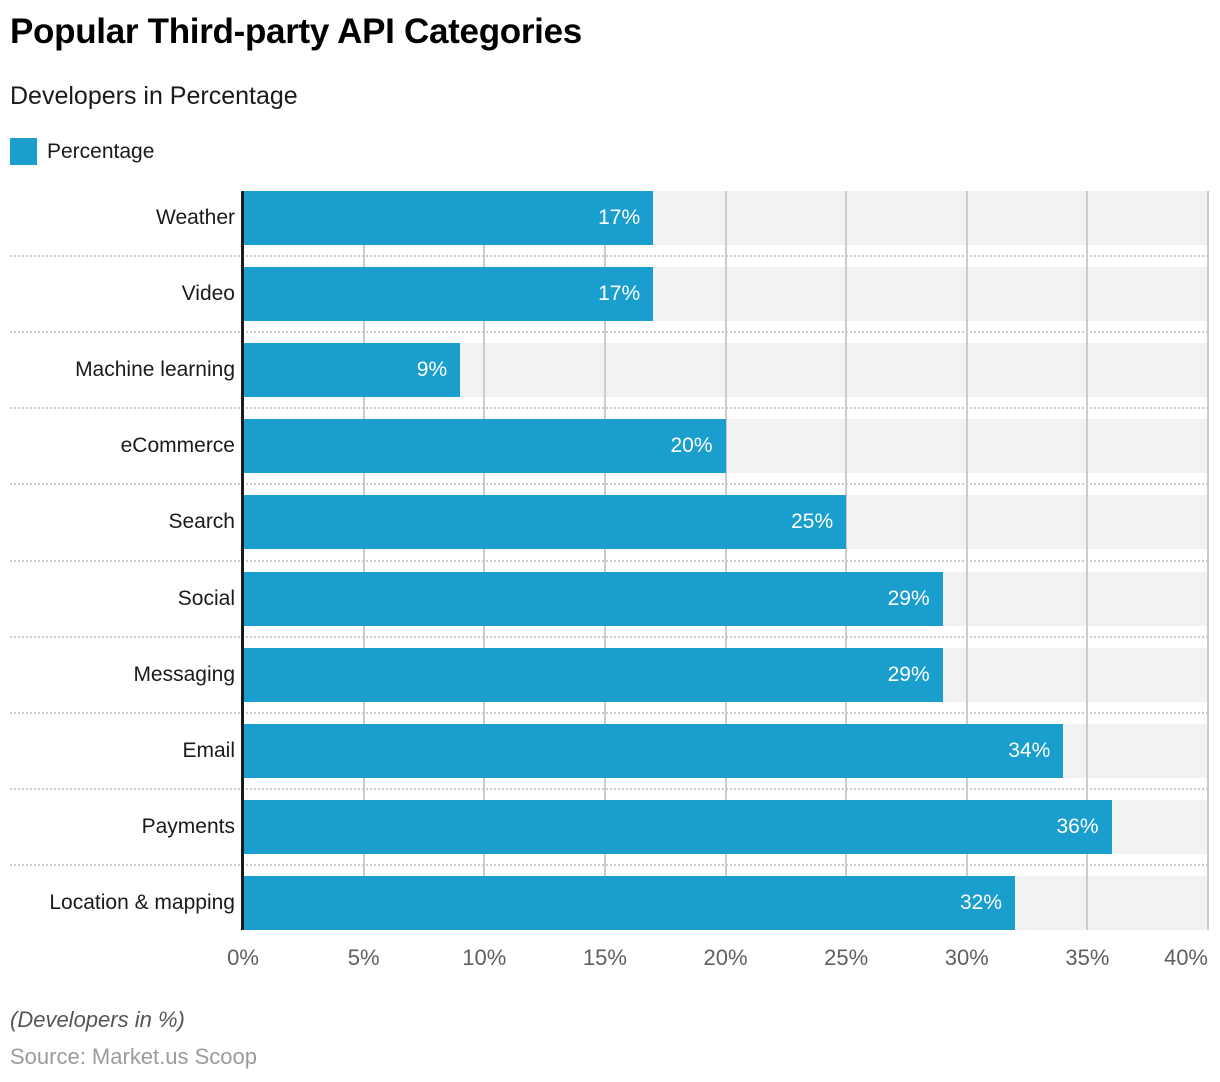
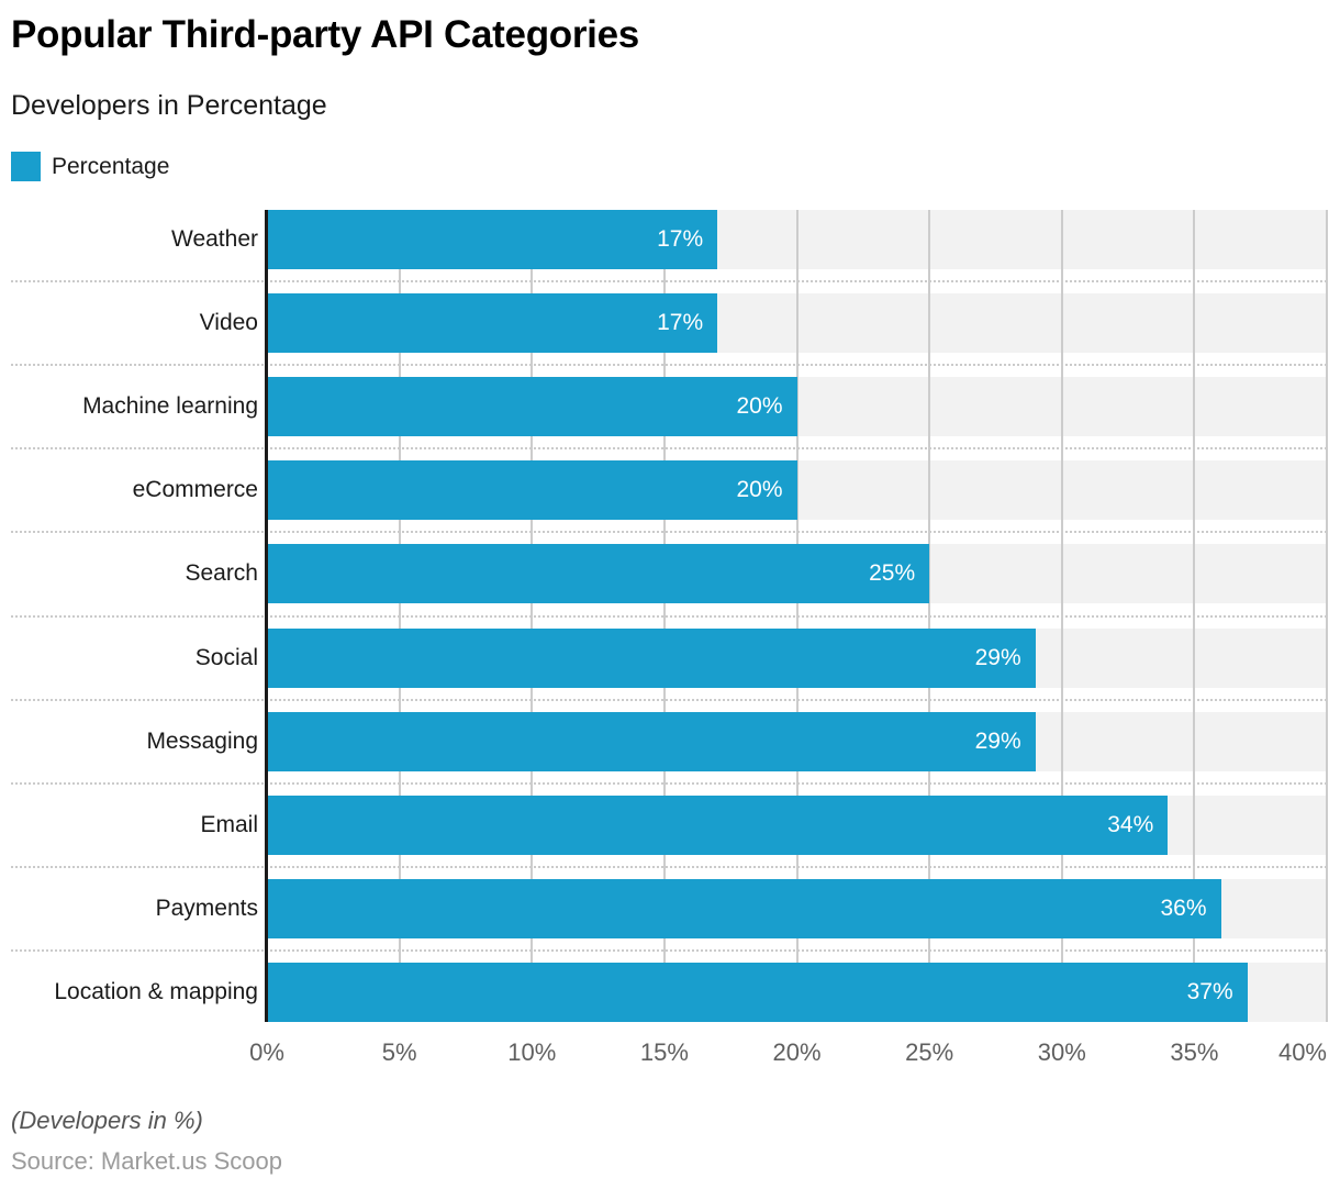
Machine learning: 9% -> 20%
Location & mapping: 32% -> 37%
